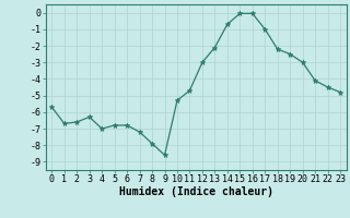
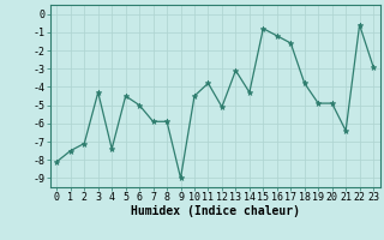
0: -5.7 -> -8.1
1: -6.7 -> -7.5
2: -6.6 -> -7.1
3: -6.3 -> -4.3
4: -7.0 -> -7.4
5: -6.8 -> -4.5
6: -6.8 -> -5.0
7: -7.2 -> -5.9
8: -7.9 -> -5.9
9: -8.6 -> -9.0
10: -5.3 -> -4.5
11: -4.7 -> -3.8
12: -3.0 -> -5.1
13: -2.1 -> -3.1
14: -0.7 -> -4.3
15: -0.1 -> -0.8
16: -0.1 -> -1.2
17: -1.0 -> -1.6
18: -2.2 -> -3.8
19: -2.5 -> -4.9
20: -3.0 -> -4.9
21: -4.1 -> -6.4
22: -4.5 -> -0.6
23: -4.8 -> -2.9
